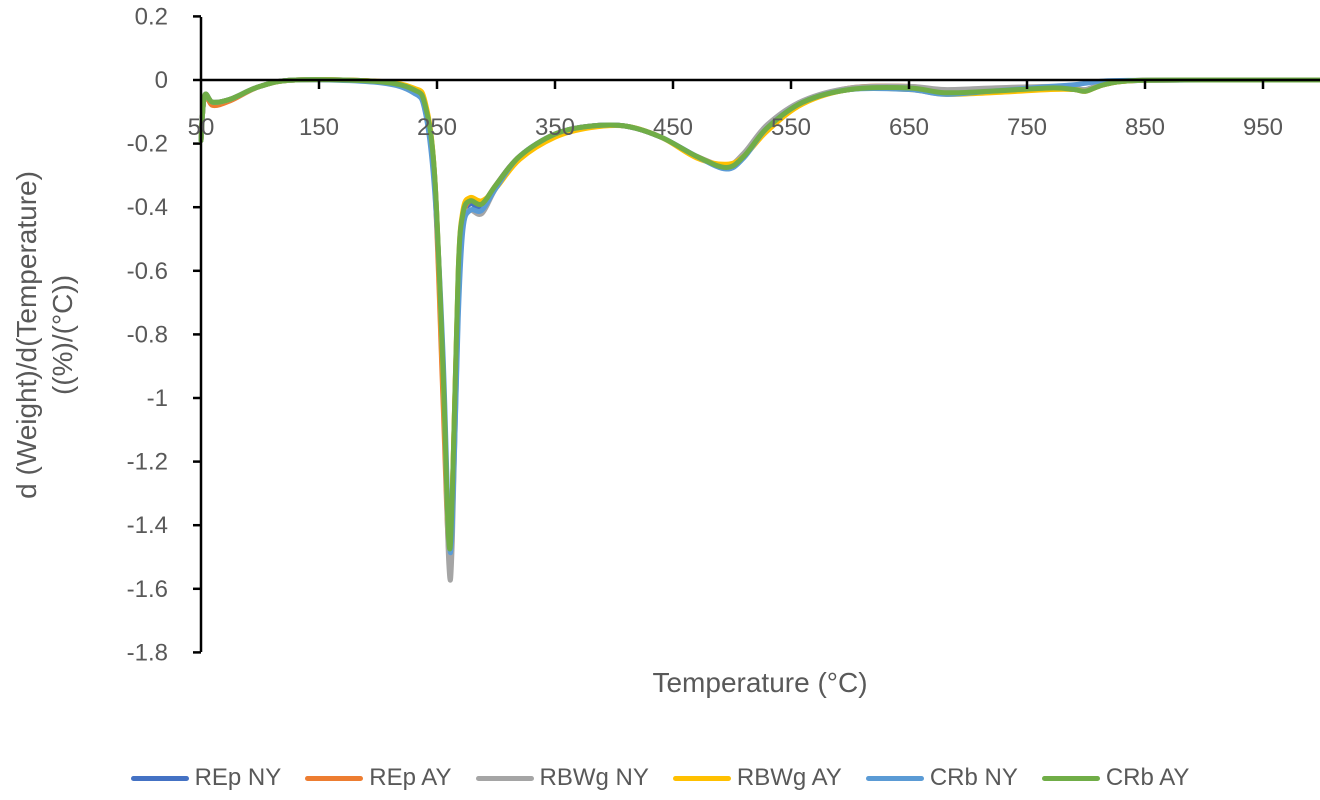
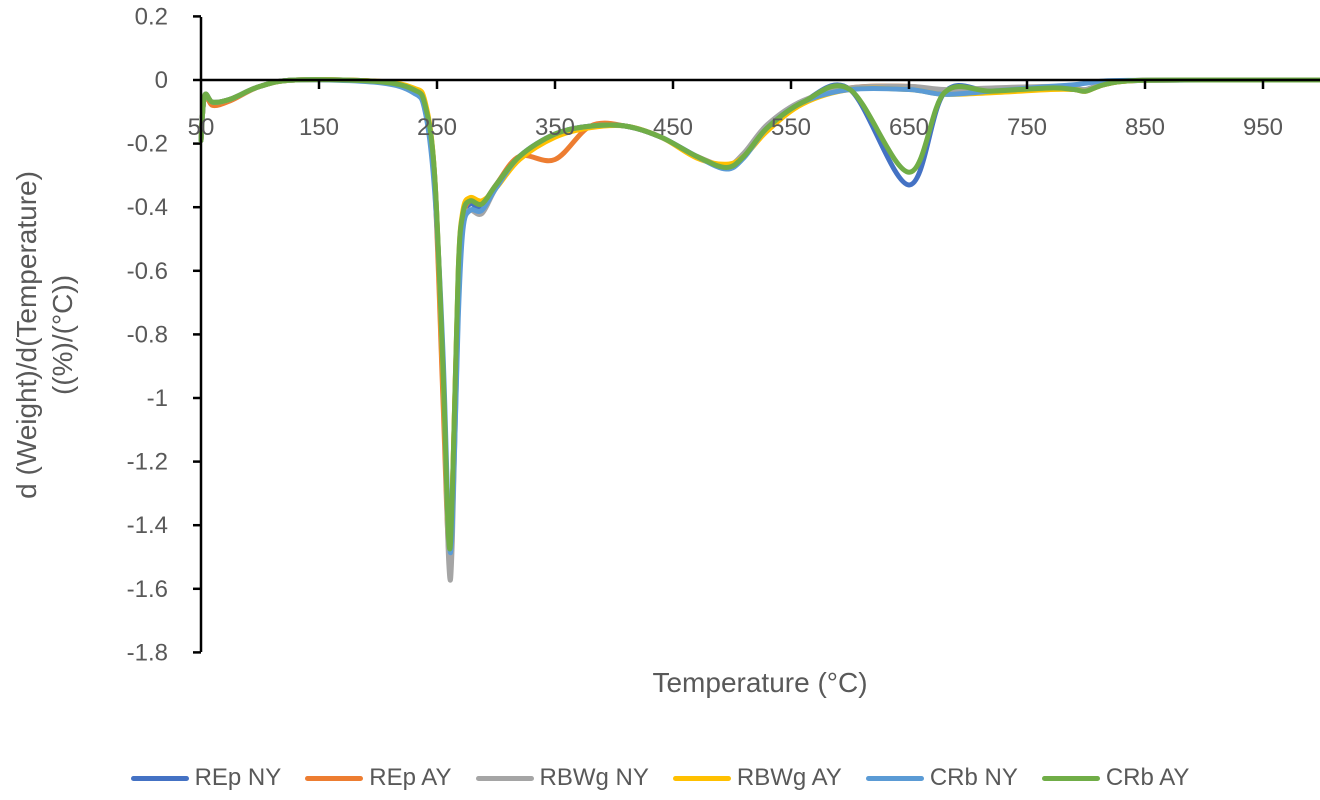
REp AY/350: -0.17 -> -0.25
REp NY/650: -0.03 -> -0.33
CRb AY/650: -0.03 -> -0.29
